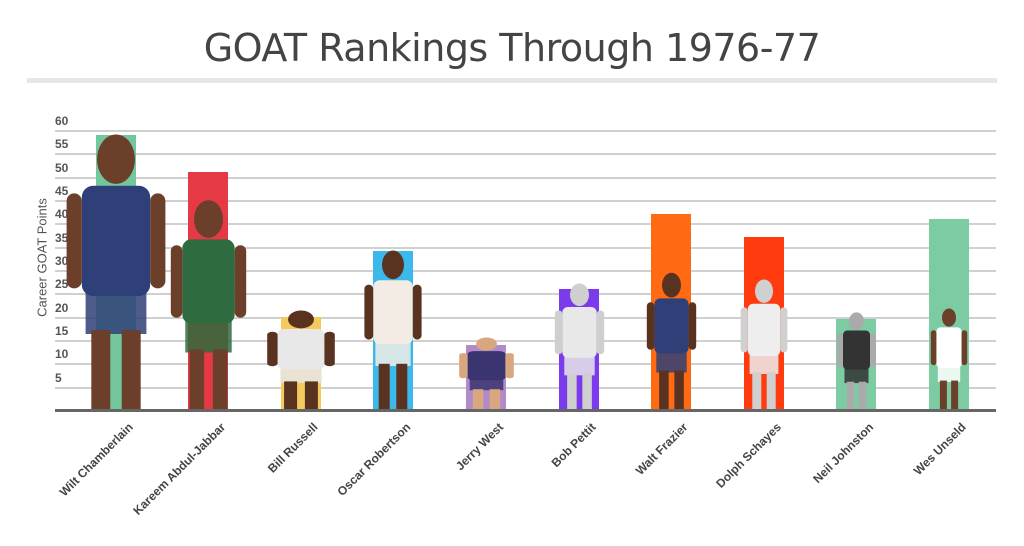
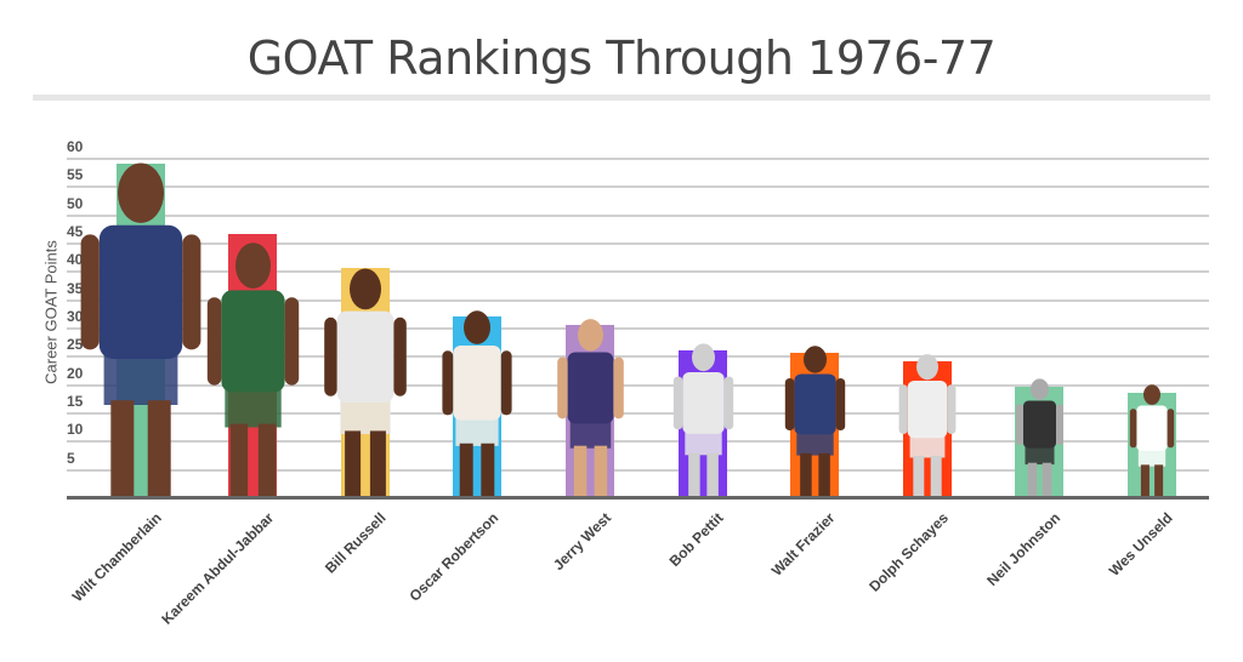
Kareem Abdul-Jabbar: 51 -> 46
Bill Russell: 20 -> 40
Oscar Robertson: 34 -> 32
Jerry West: 14 -> 30
Walt Frazier: 42 -> 26
Dolph Schayes: 37 -> 24
Wes Unseld: 41 -> 18
